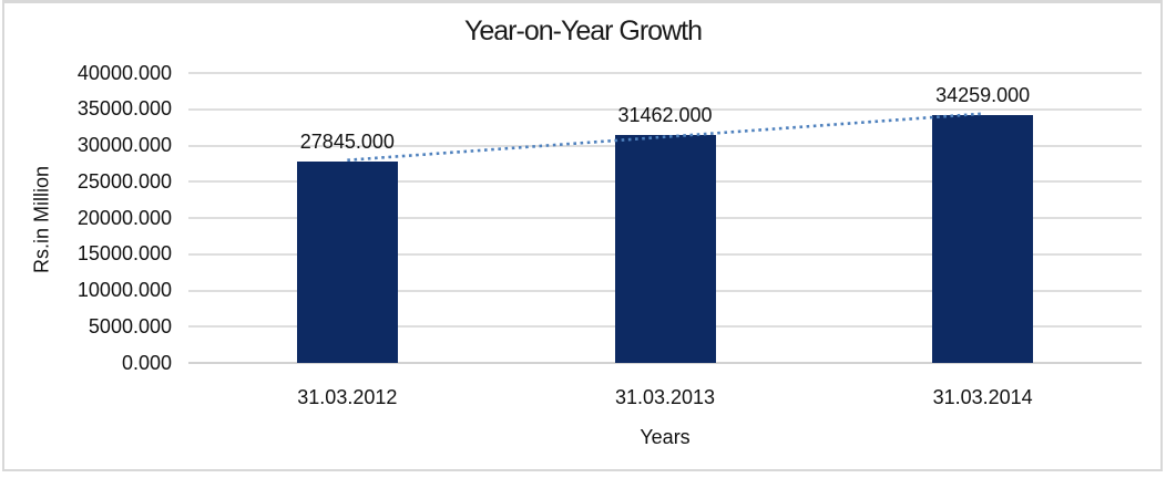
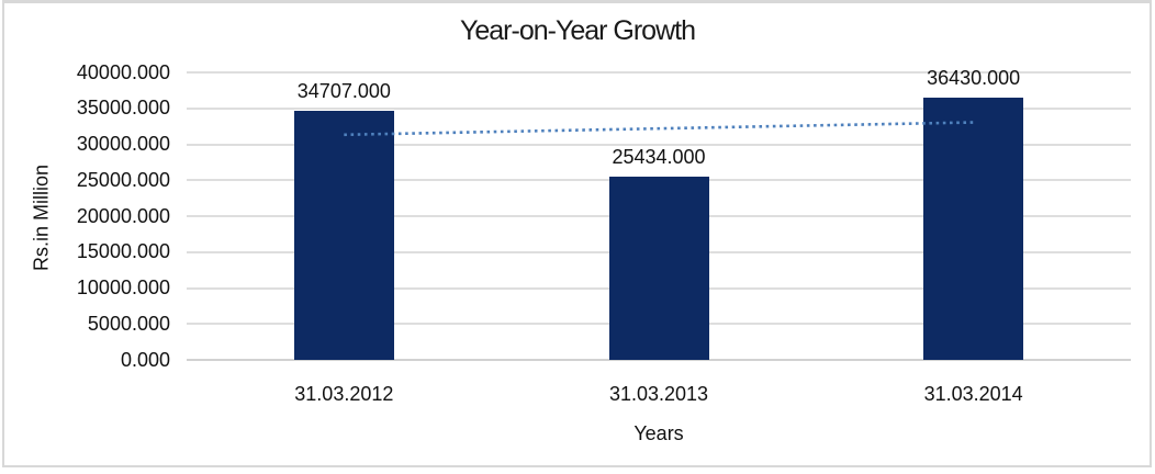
31.03.2012: 27845.000 -> 34707.000
31.03.2013: 31462.000 -> 25434.000
31.03.2014: 34259.000 -> 36430.000
